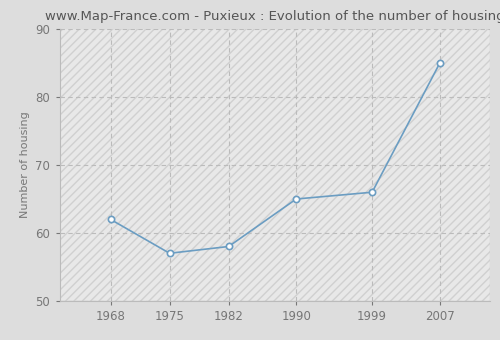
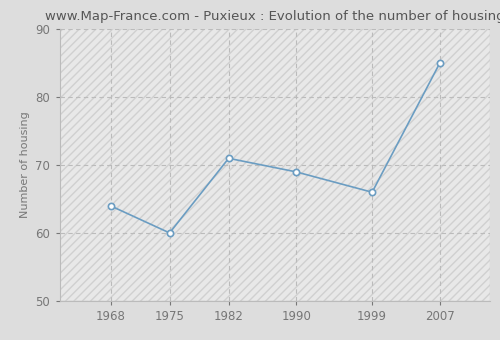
1968: 62 -> 64
1975: 57 -> 60
1982: 58 -> 71
1990: 65 -> 69
